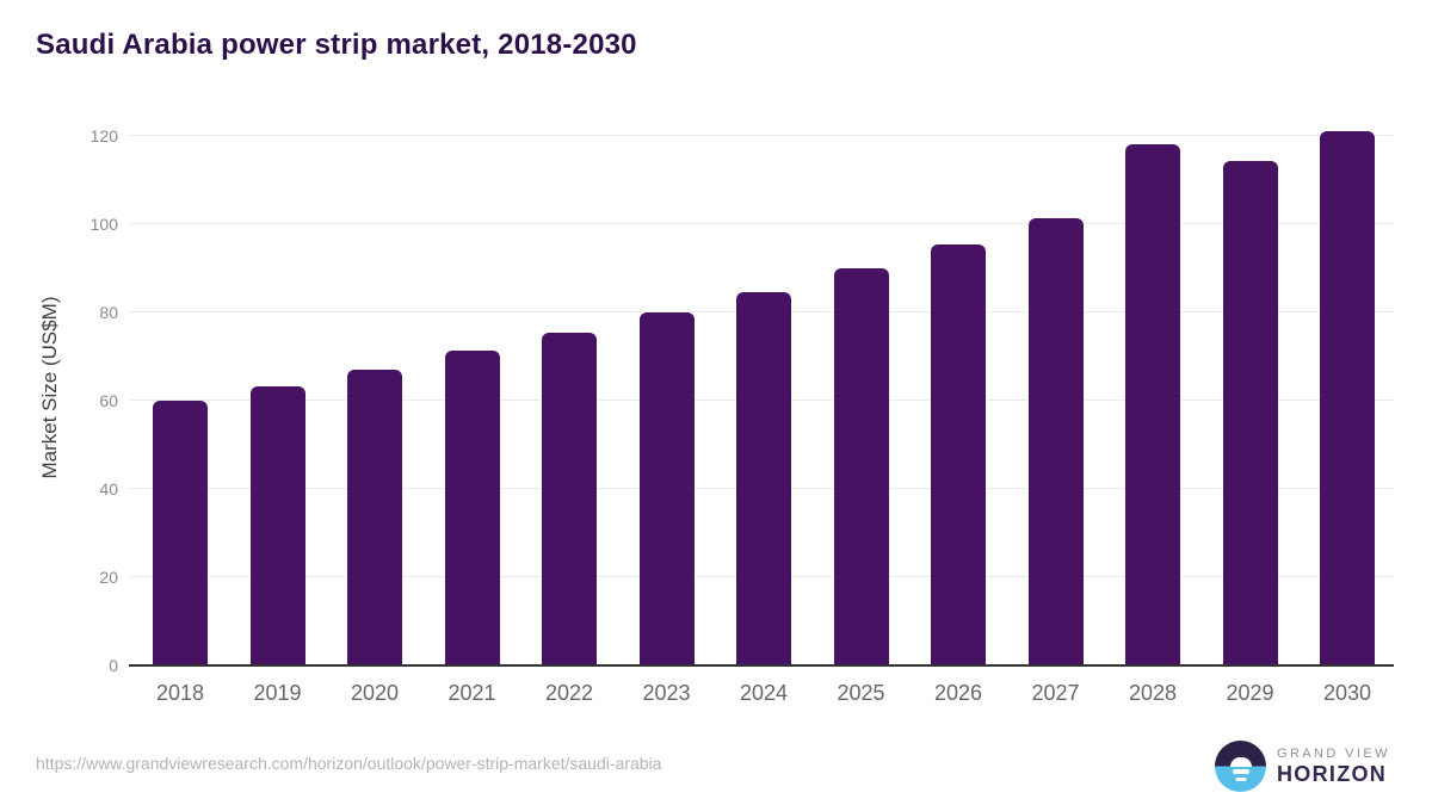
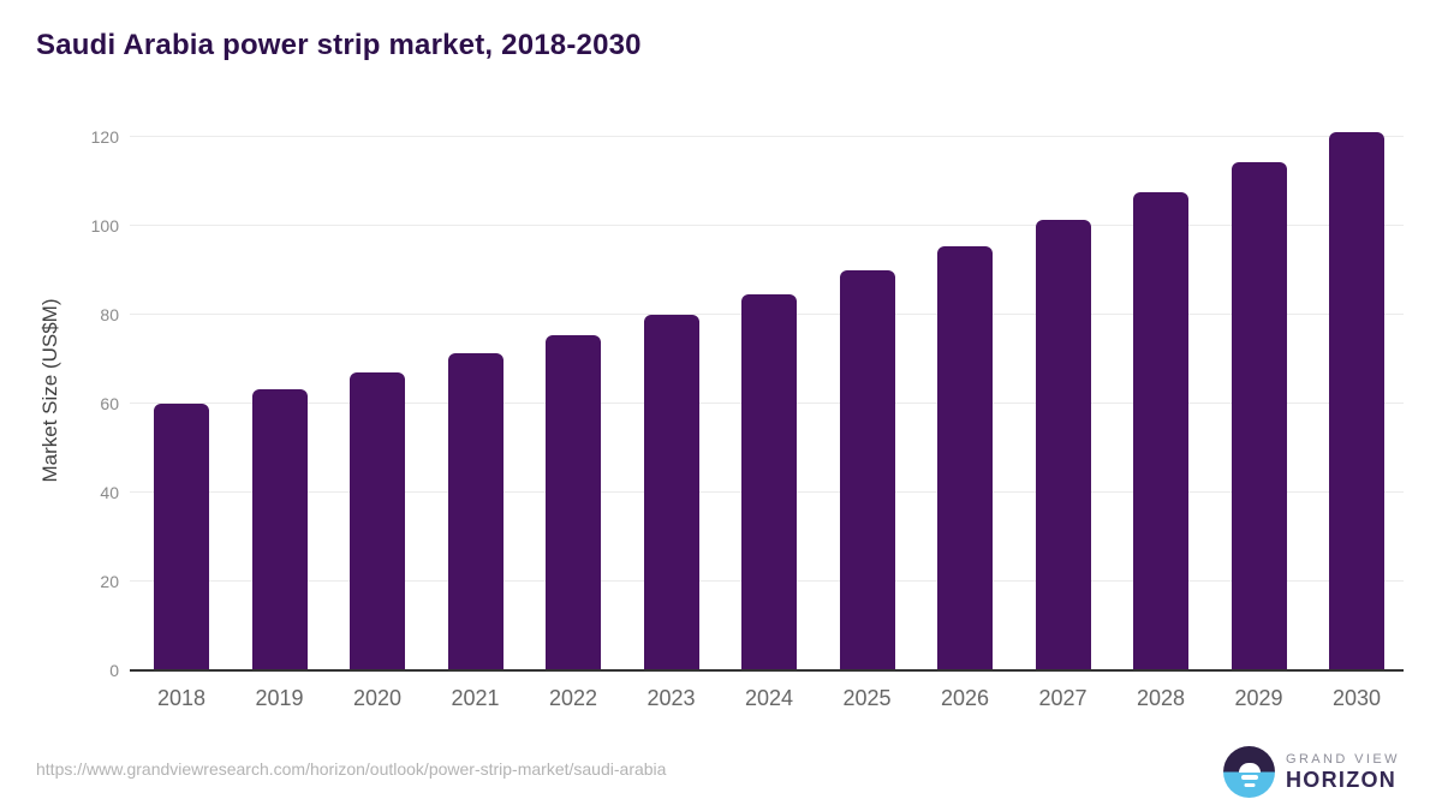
2028: 118 -> 108
